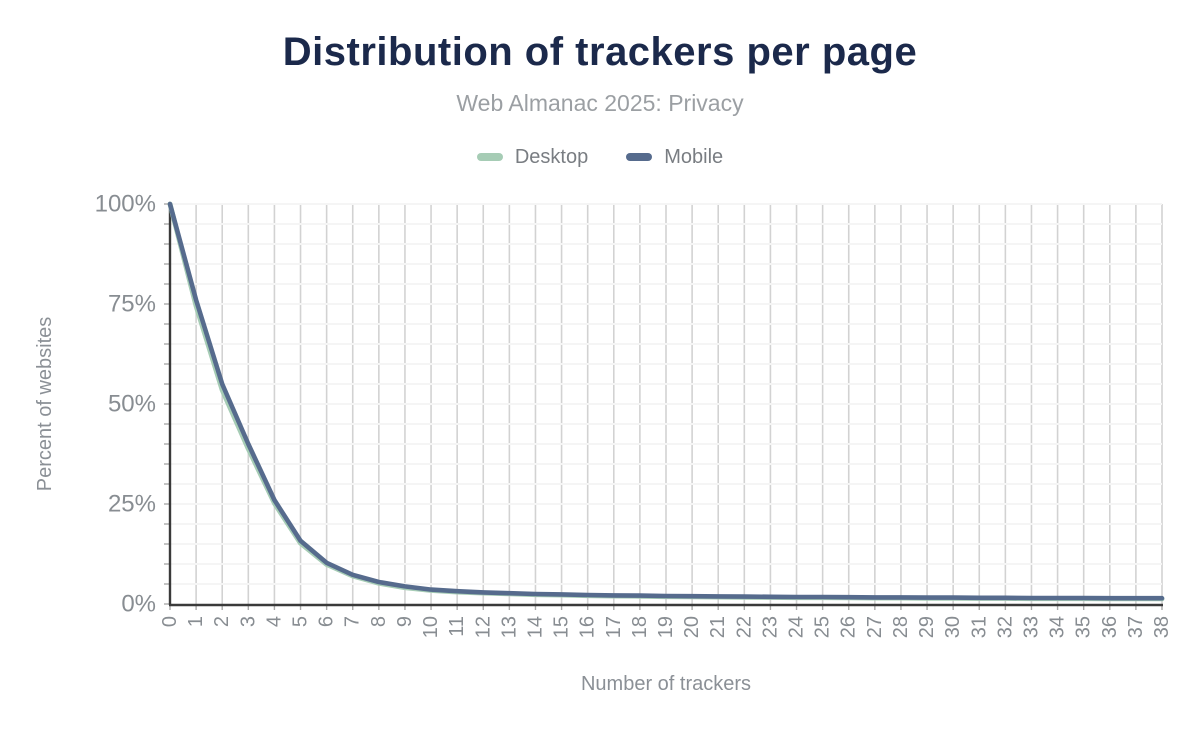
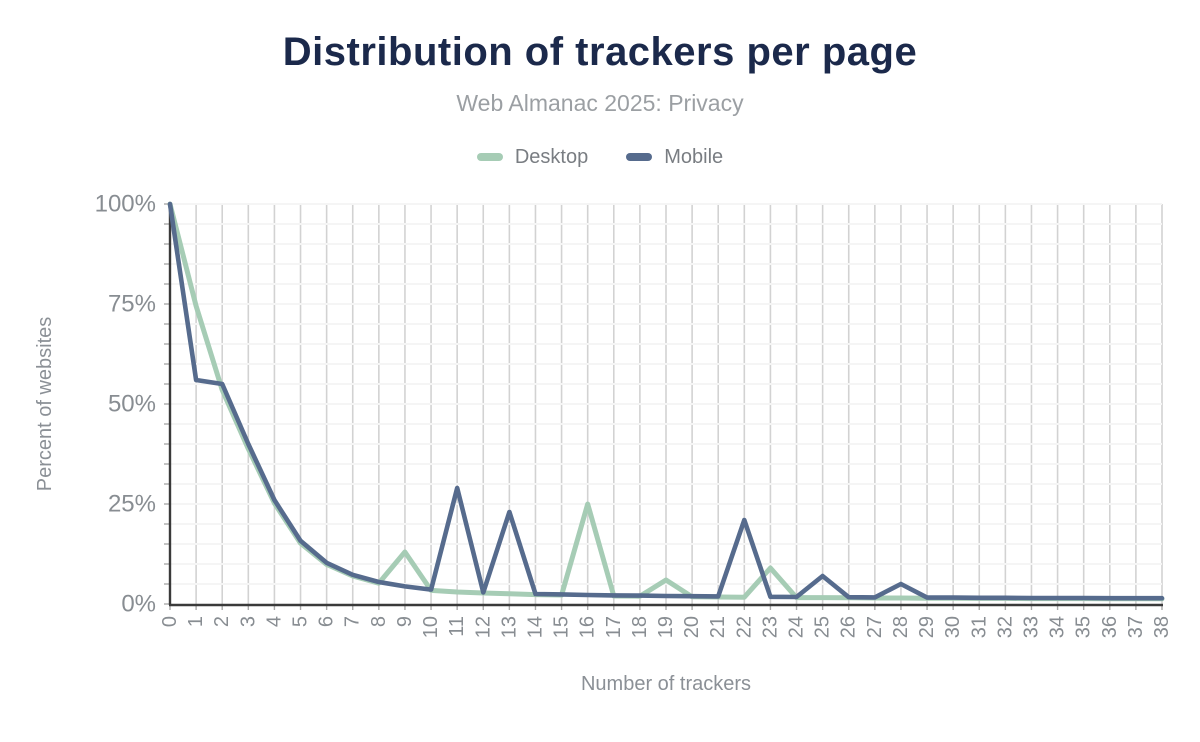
Mobile/1: 76% -> 56%
Desktop/9: 4% -> 13%
Mobile/11: 3% -> 29%
Mobile/13: 3% -> 23%
Desktop/16: 2% -> 25%
Desktop/19: 2% -> 6%
Mobile/22: 2% -> 21%
Desktop/23: 2% -> 9%
Mobile/25: 2% -> 7%
Mobile/28: 2% -> 5%
